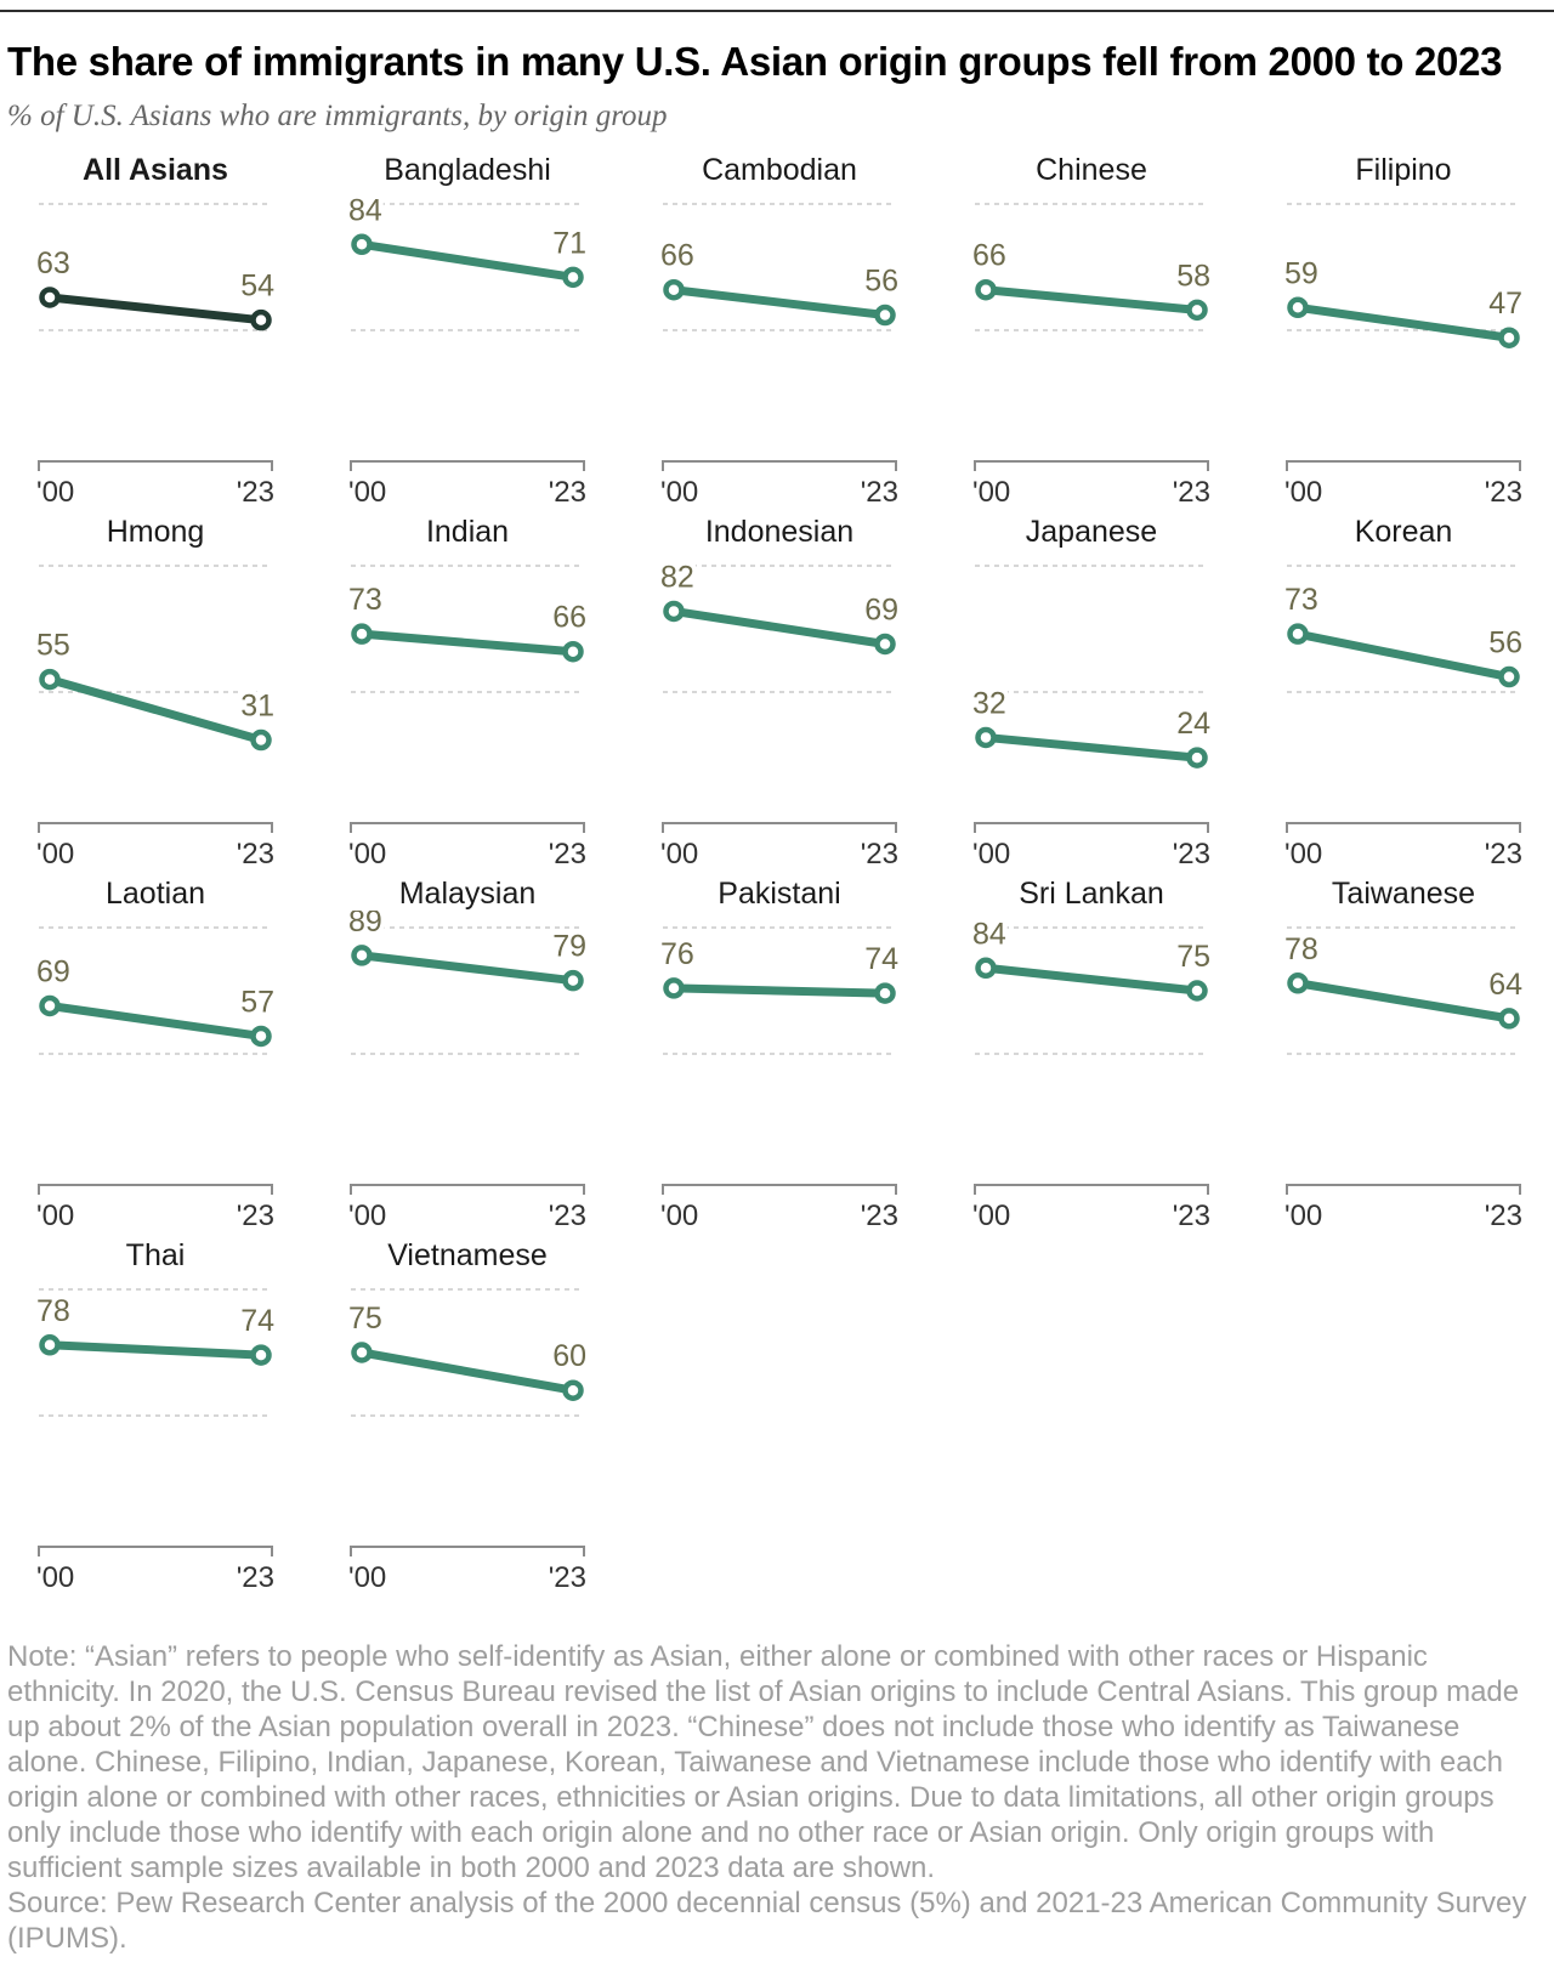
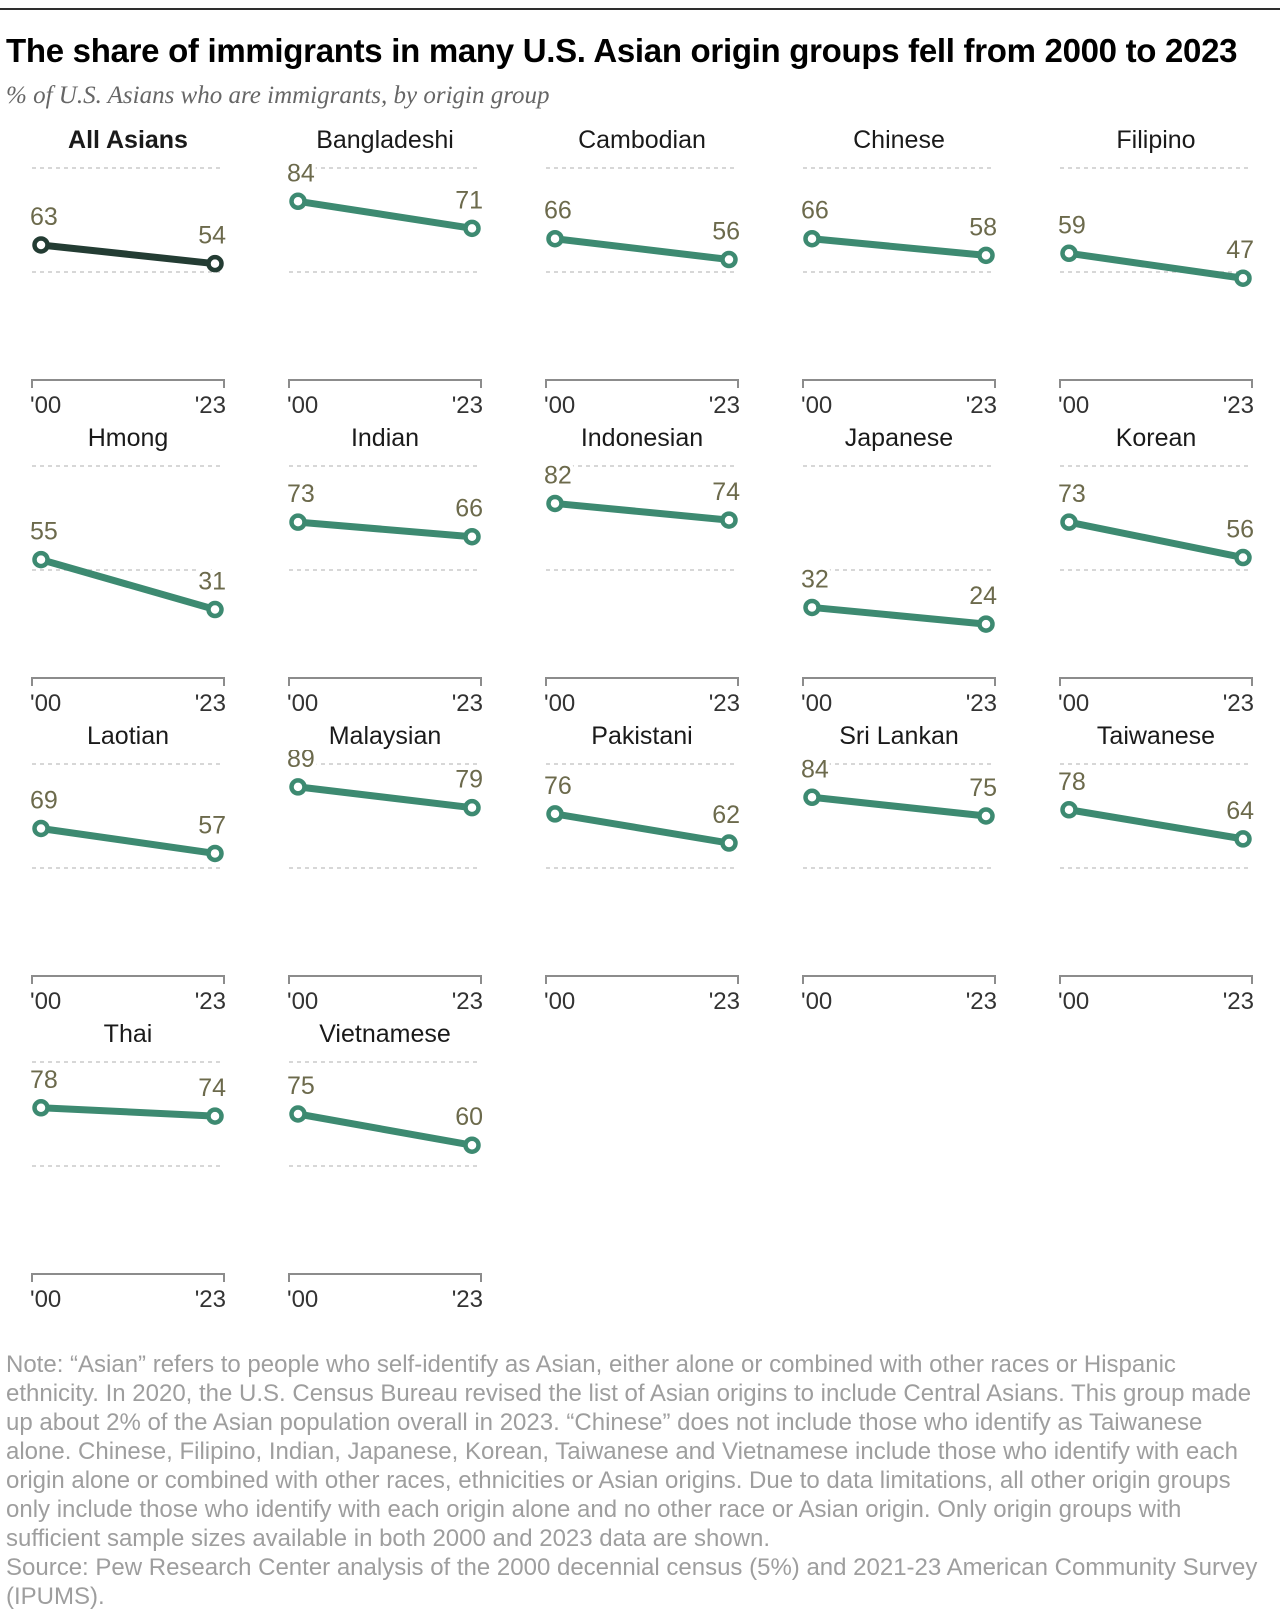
Indonesian/'23: 69 -> 74
Pakistani/'23: 74 -> 62
